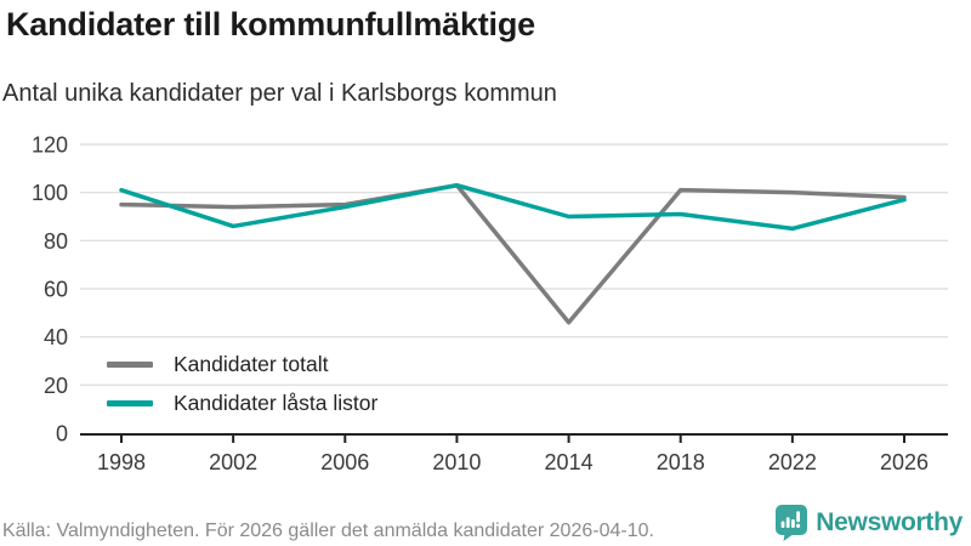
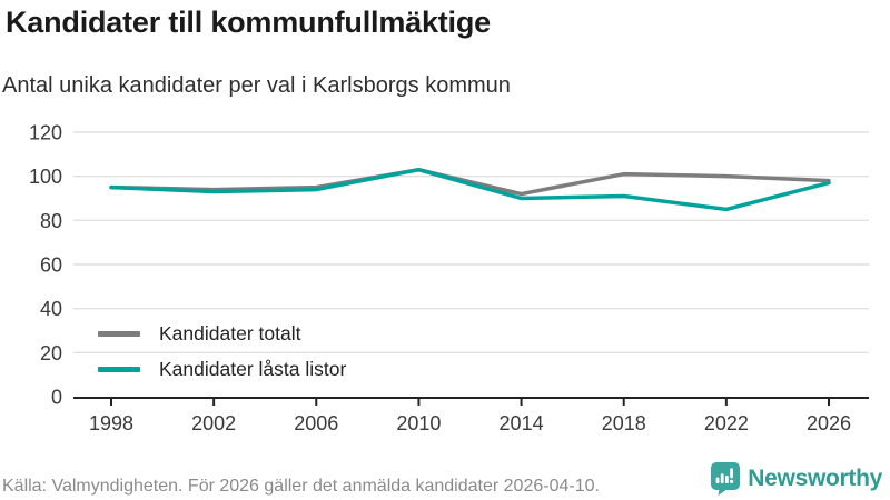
Kandidater låsta listor/1998: 101 -> 95
Kandidater låsta listor/2002: 86 -> 93
Kandidater totalt/2014: 46 -> 92
